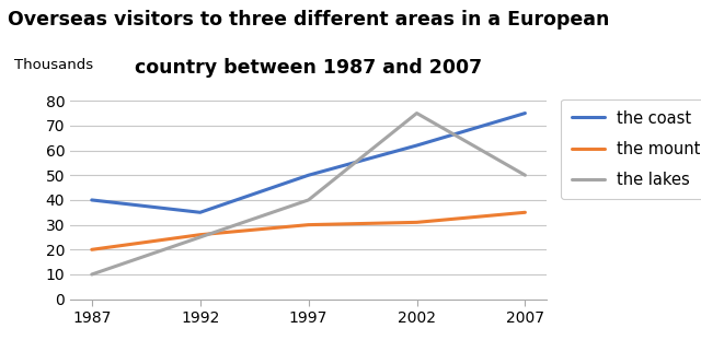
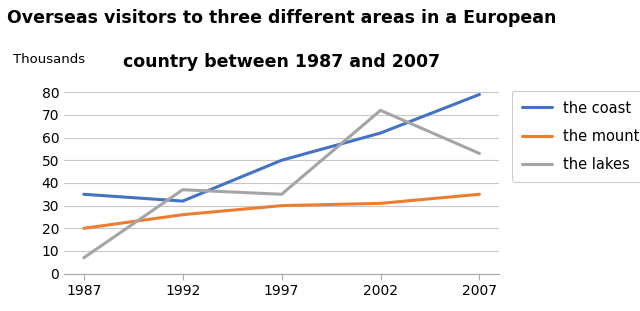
the coast/1987: 40 -> 35
the lakes/1987: 10 -> 7
the coast/1992: 35 -> 32
the lakes/1992: 25 -> 37
the lakes/1997: 40 -> 35
the lakes/2002: 75 -> 72
the coast/2007: 75 -> 79
the lakes/2007: 50 -> 53
